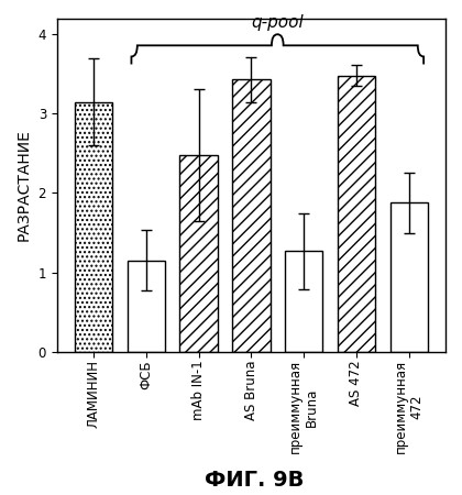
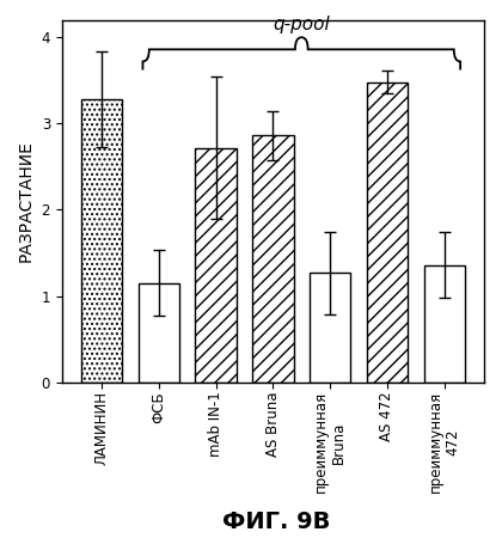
ЛАМИНИН: 3.15 -> 3.28
mAb IN-1: 2.48 -> 2.72
AS Bruna: 3.43 -> 2.86
преиммунная 472: 1.88 -> 1.36
